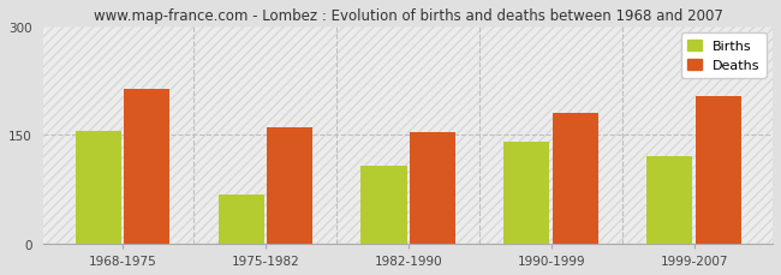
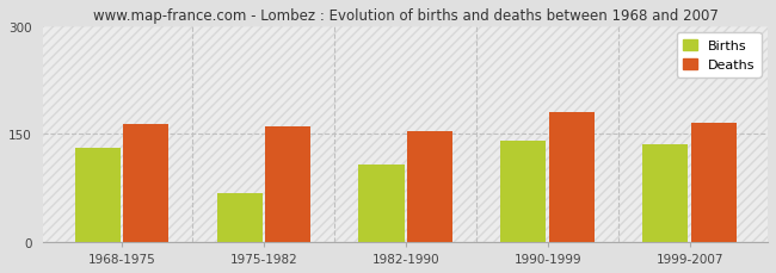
Births/1968-1975: 156 -> 130
Deaths/1968-1975: 214 -> 163
Births/1999-2007: 120 -> 135
Deaths/1999-2007: 204 -> 165
